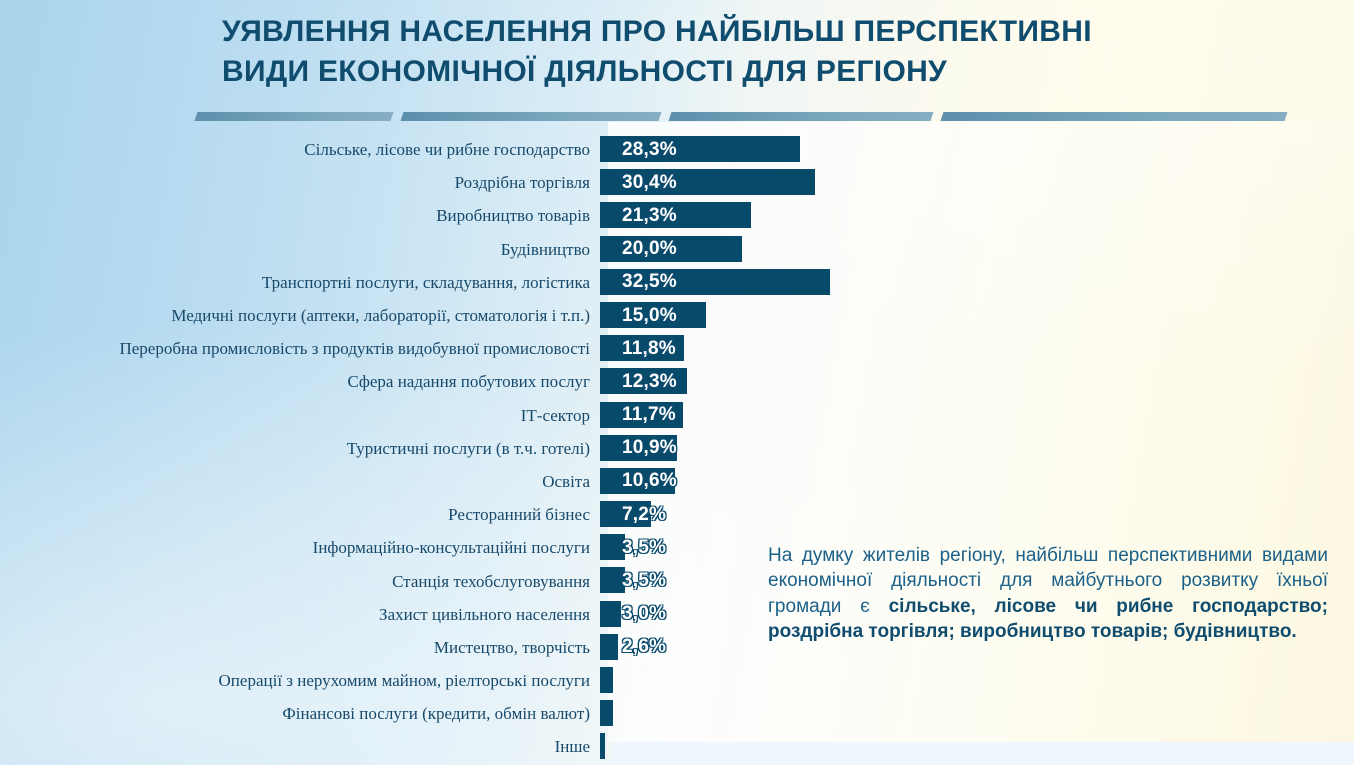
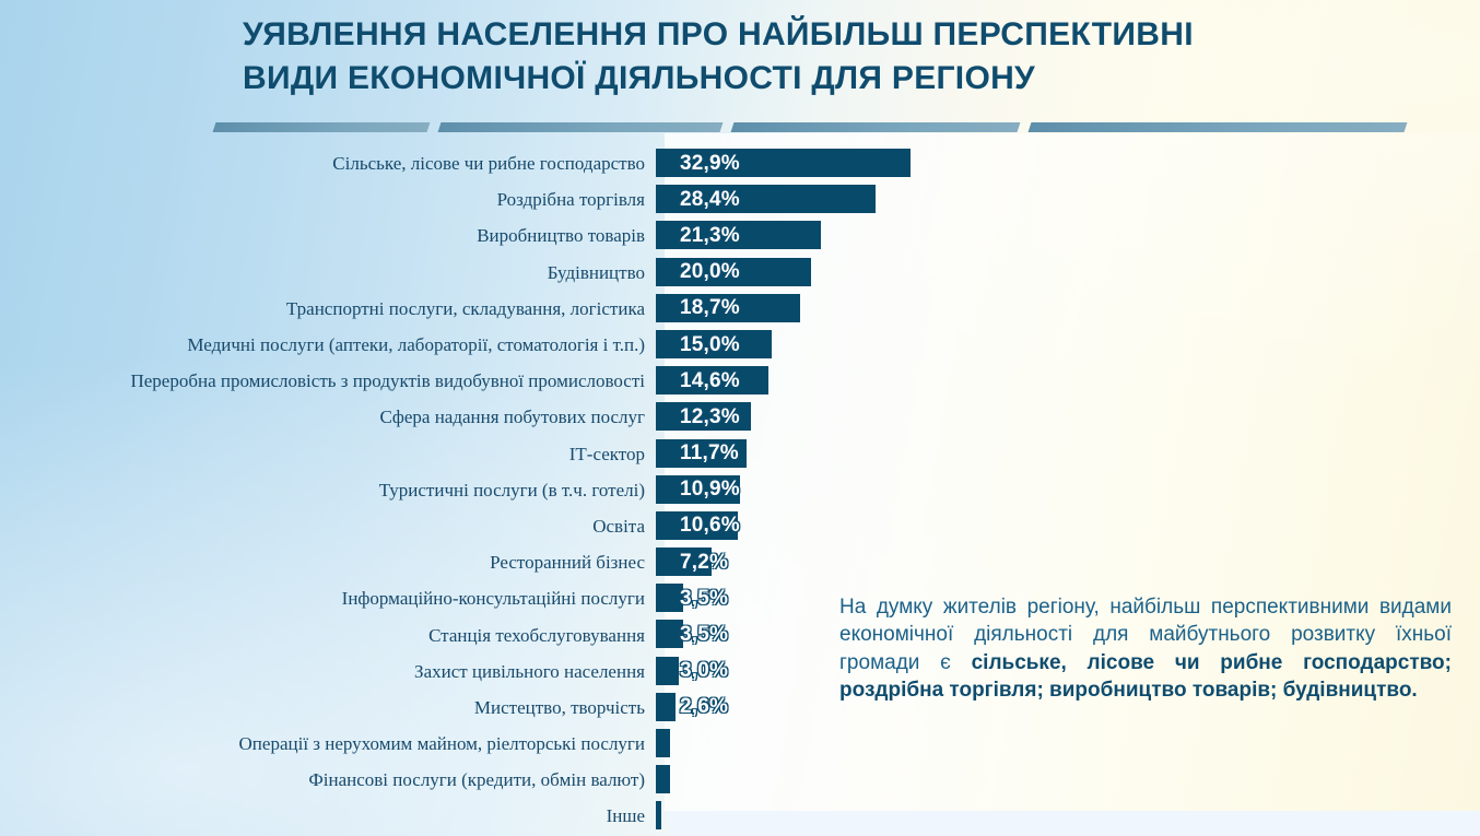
Сільське, лісове чи рибне господарство: 28,3% -> 32,9%
Роздрібна торгівля: 30,4% -> 28,4%
Транспортні послуги, складування, логістика: 32,5% -> 18,7%
Переробна промисловість з продуктів видобувної промисловості: 11,8% -> 14,6%
